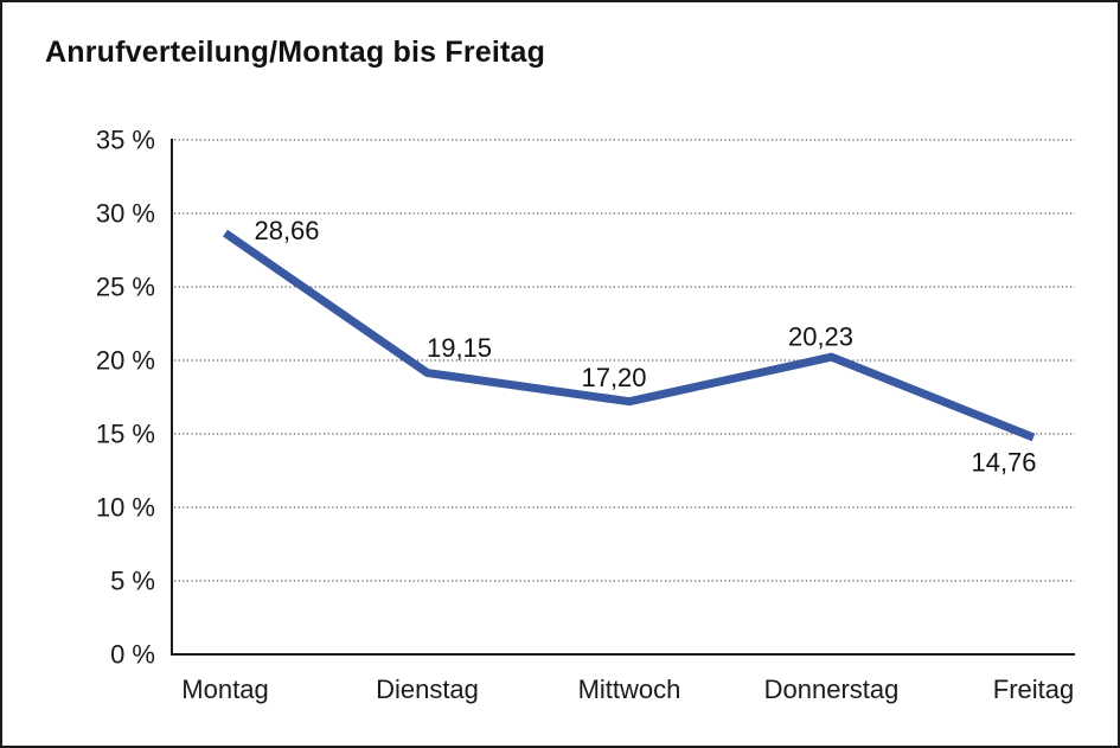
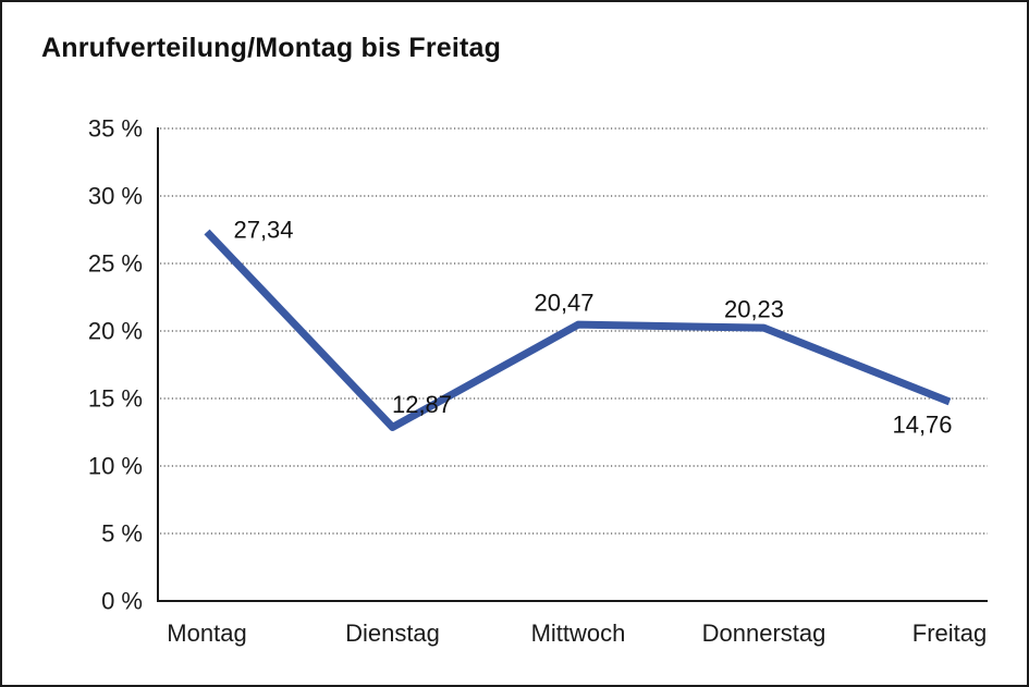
Montag: 28,66 -> 27,34
Dienstag: 19,15 -> 12,87
Mittwoch: 17,20 -> 20,47
